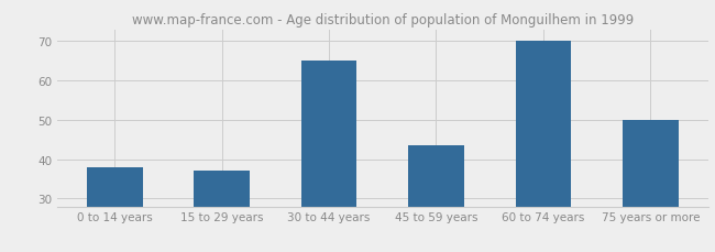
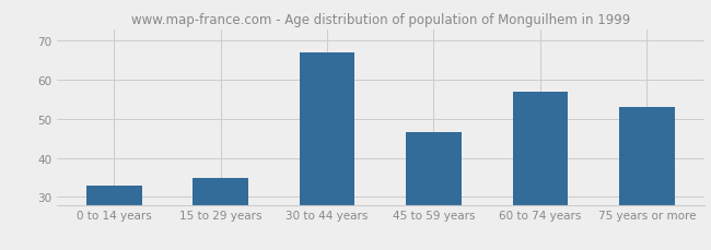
0 to 14 years: 38.0 -> 33.0
15 to 29 years: 37.0 -> 35.0
30 to 44 years: 65.0 -> 67.0
45 to 59 years: 43.5 -> 46.5
60 to 74 years: 70.0 -> 57.0
75 years or more: 50.0 -> 53.0
